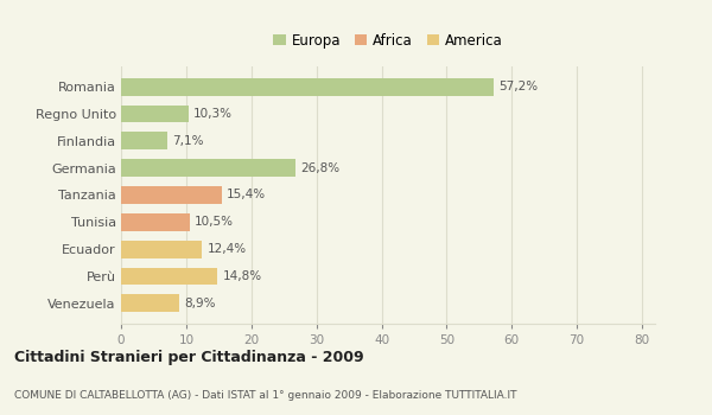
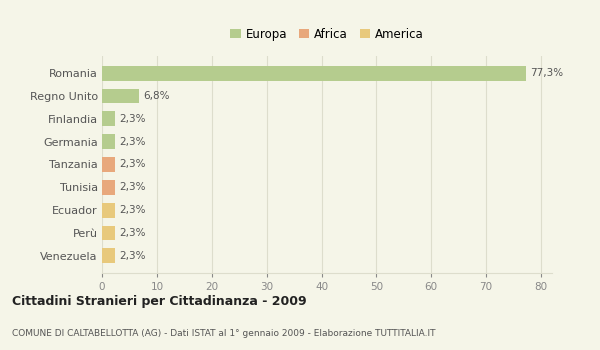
Romania: 57,2% -> 77,3%
Regno Unito: 10,3% -> 6,8%
Finlandia: 7,1% -> 2,3%
Germania: 26,8% -> 2,3%
Tanzania: 15,4% -> 2,3%
Tunisia: 10,5% -> 2,3%
Ecuador: 12,4% -> 2,3%
Perù: 14,8% -> 2,3%
Venezuela: 8,9% -> 2,3%
